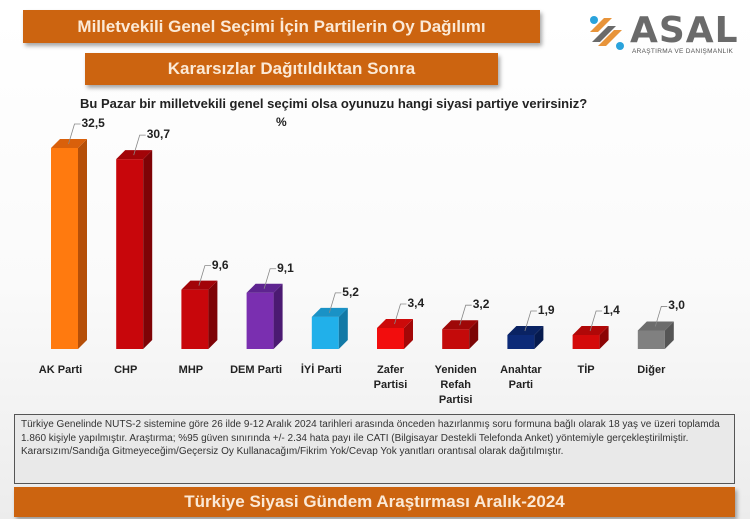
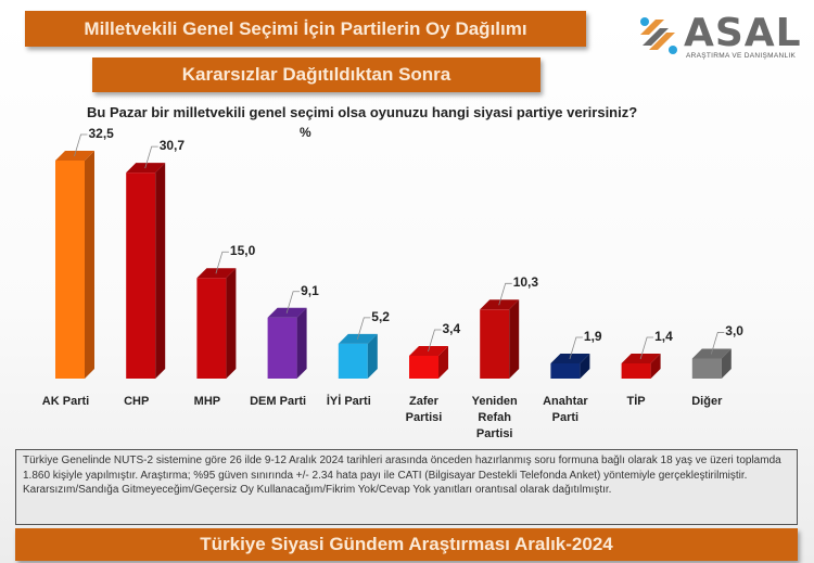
MHP: 9,6 -> 15,0
Yeniden Refah Partisi: 3,2 -> 10,3
